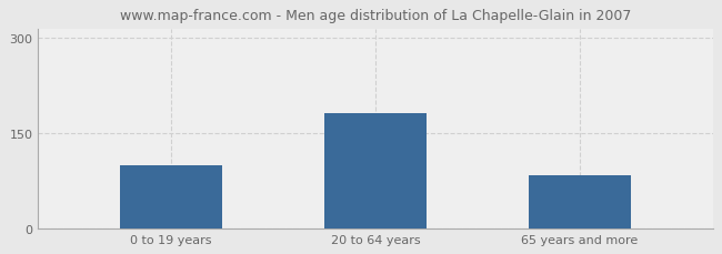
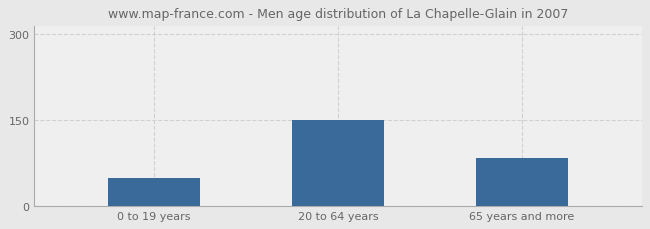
0 to 19 years: 100 -> 48
20 to 64 years: 181 -> 150
